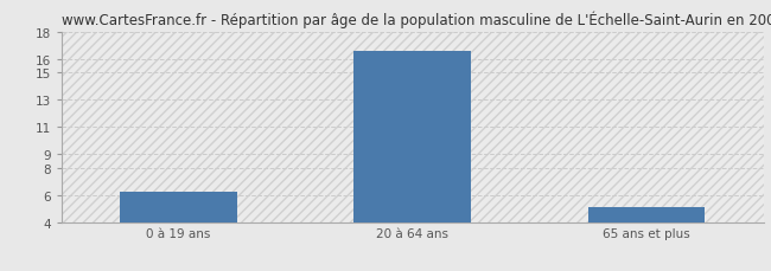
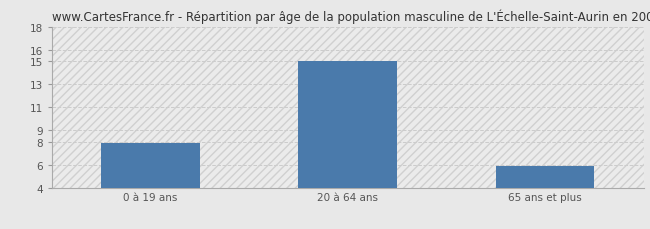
0 à 19 ans: 6.2 -> 7.9
20 à 64 ans: 16.6 -> 15.0
65 ans et plus: 5.1 -> 5.9
